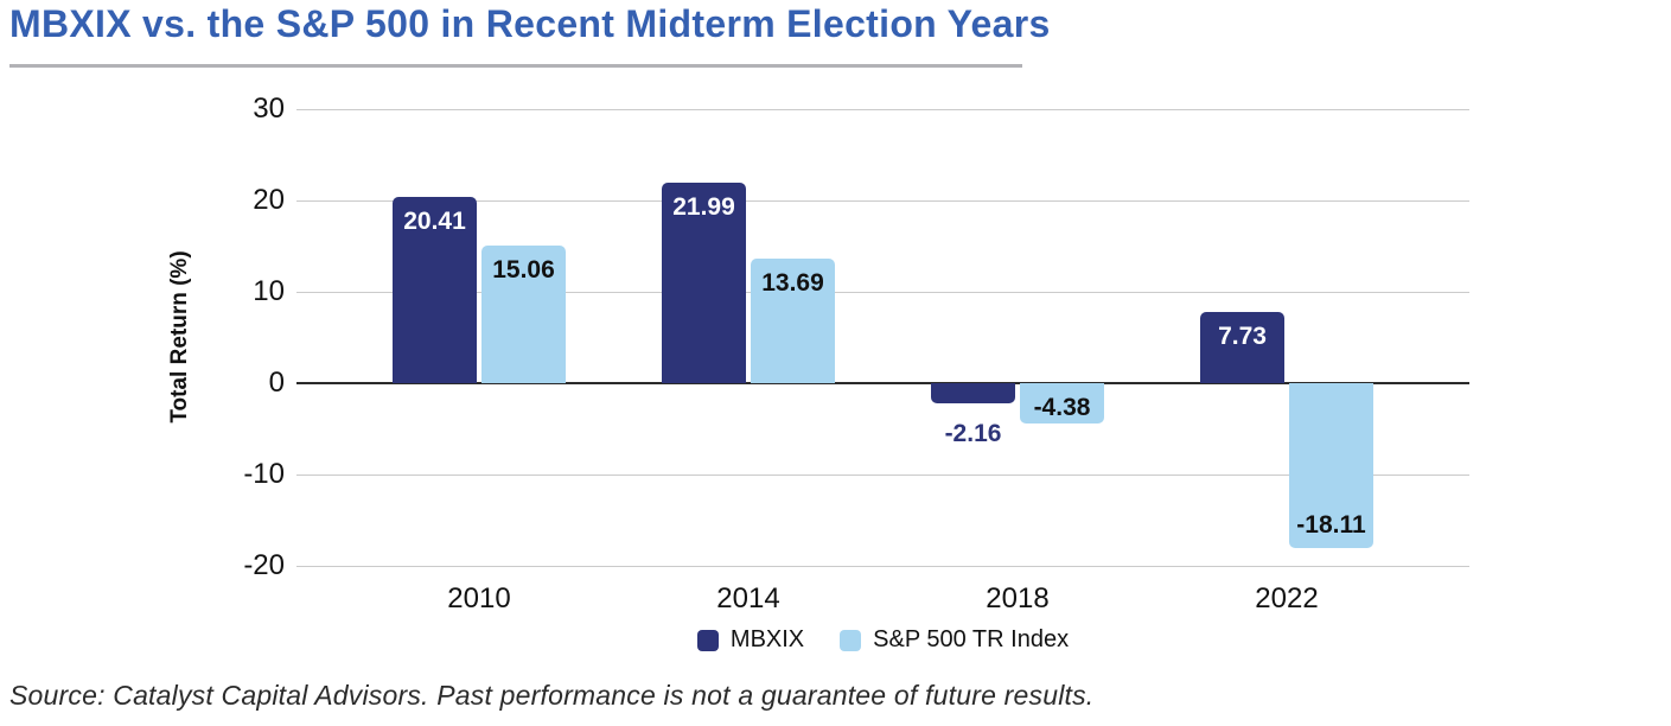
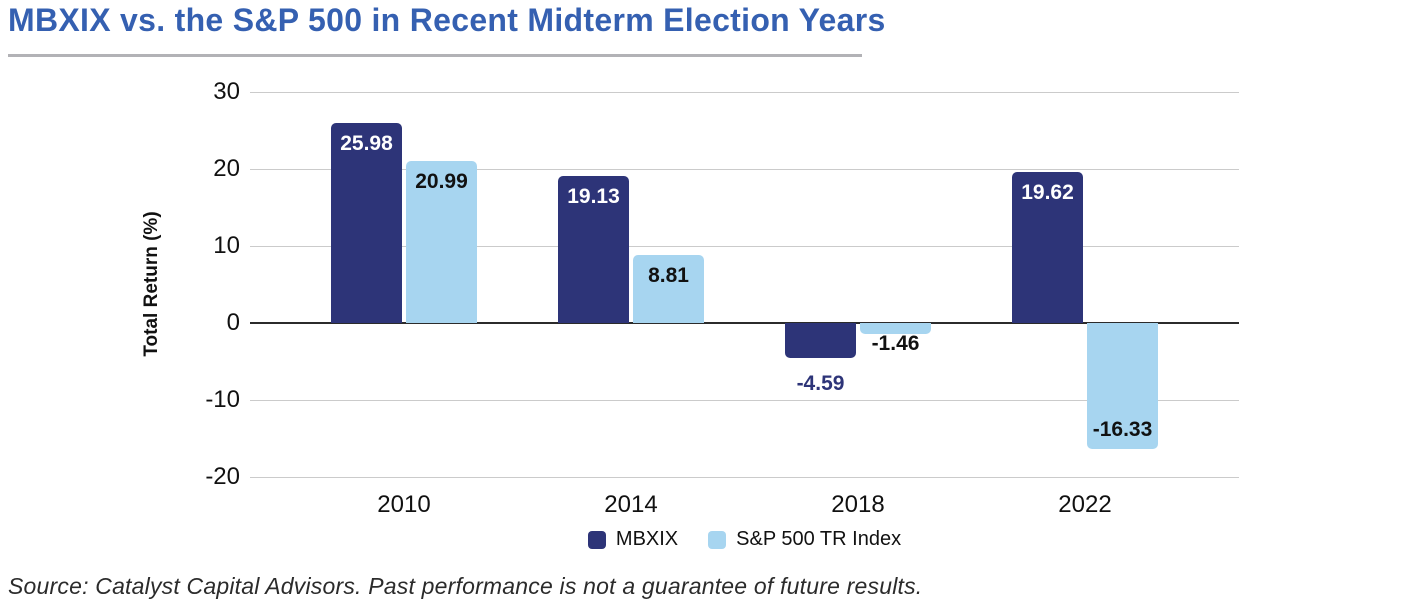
MBXIX/2010: 20.41 -> 25.98
S&P 500 TR Index/2010: 15.06 -> 20.99
MBXIX/2014: 21.99 -> 19.13
S&P 500 TR Index/2014: 13.69 -> 8.81
MBXIX/2018: -2.16 -> -4.59
S&P 500 TR Index/2018: -4.38 -> -1.46
MBXIX/2022: 7.73 -> 19.62
S&P 500 TR Index/2022: -18.11 -> -16.33
